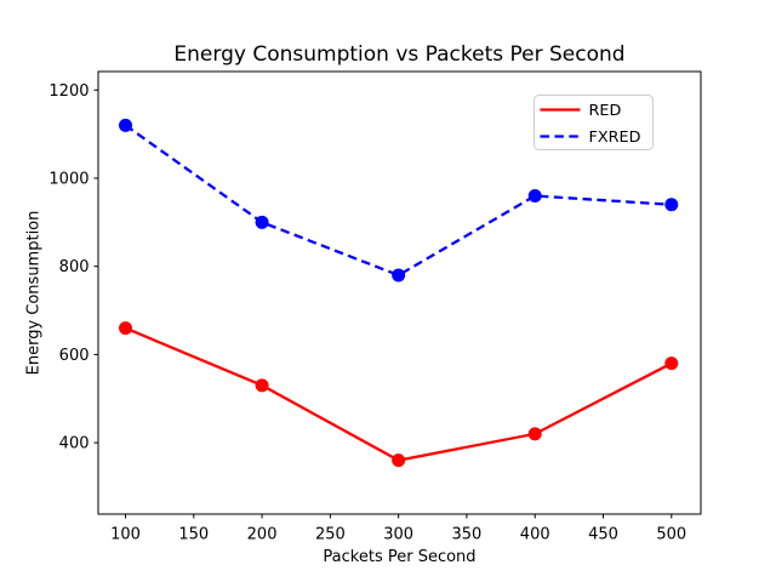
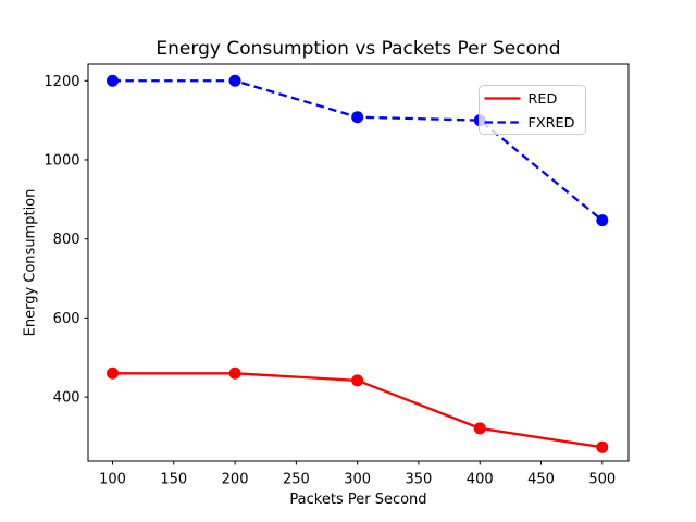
RED/100: 660 -> 460
FXRED/100: 1120 -> 1200
RED/200: 530 -> 460
FXRED/200: 900 -> 1200
RED/300: 360 -> 440
FXRED/300: 780 -> 1110
RED/400: 420 -> 320
FXRED/400: 960 -> 1100
RED/500: 580 -> 270
FXRED/500: 940 -> 850
